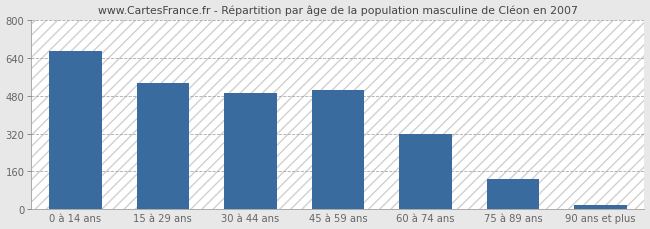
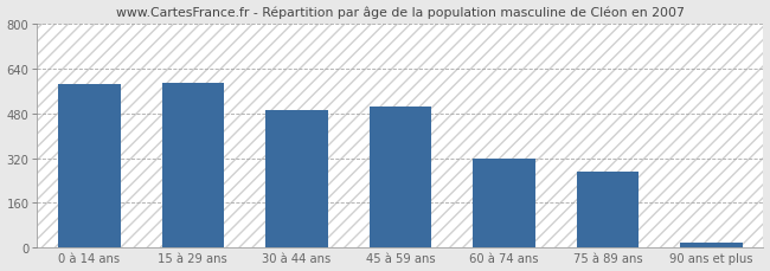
0 à 14 ans: 670 -> 585
15 à 29 ans: 535 -> 590
75 à 89 ans: 130 -> 270
